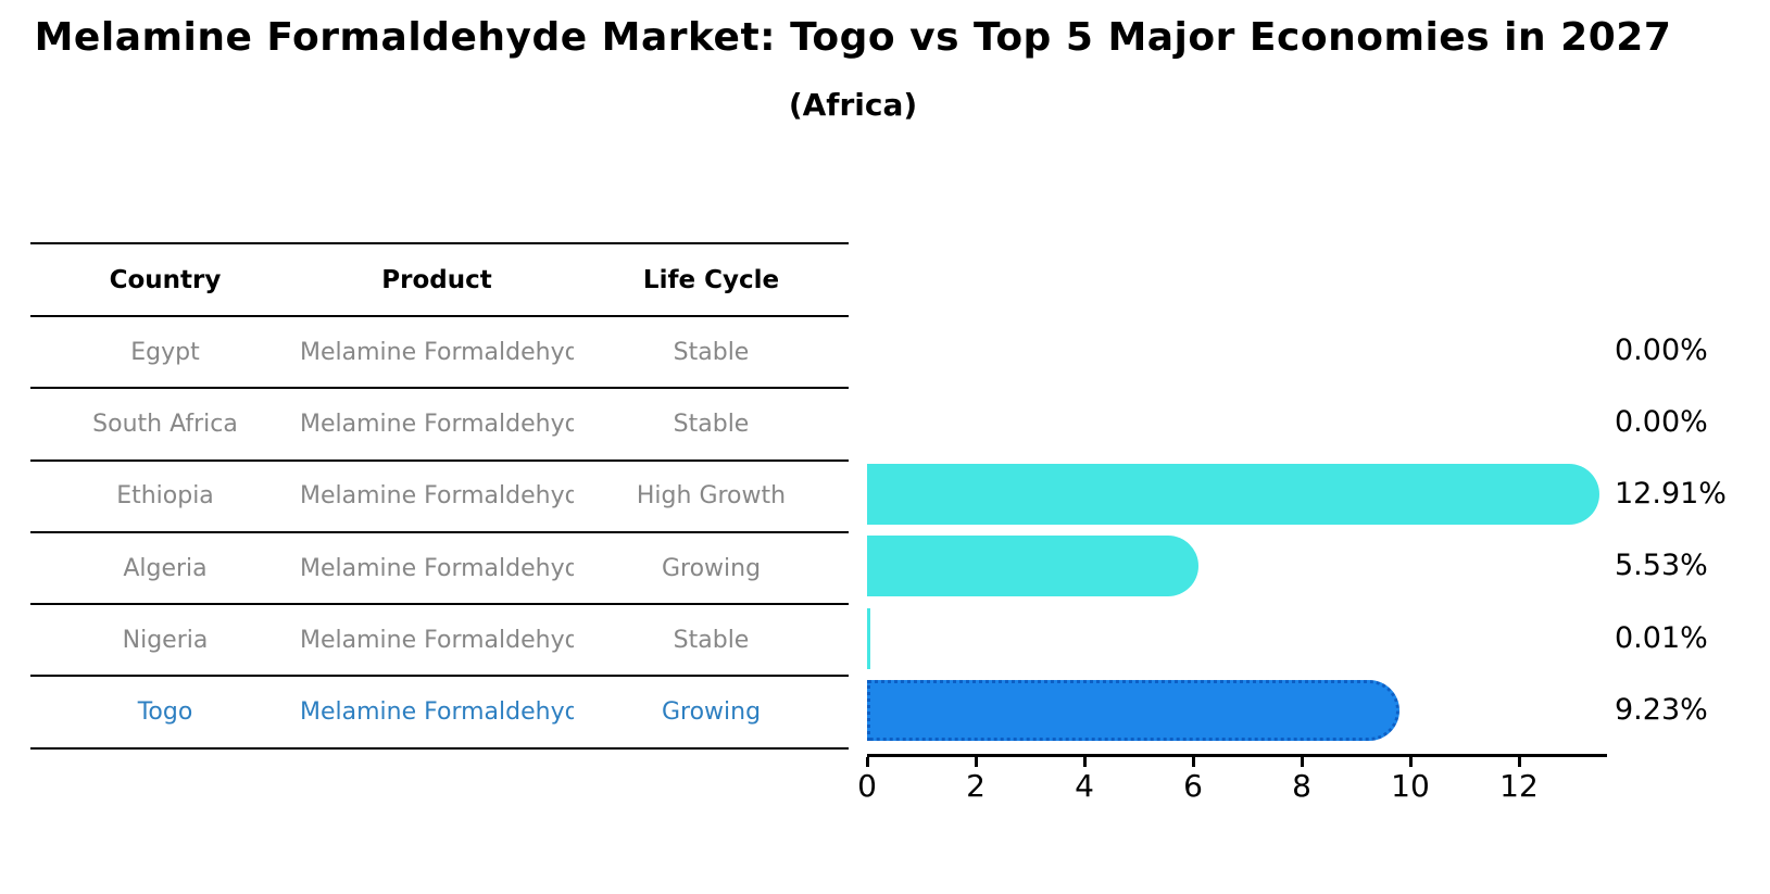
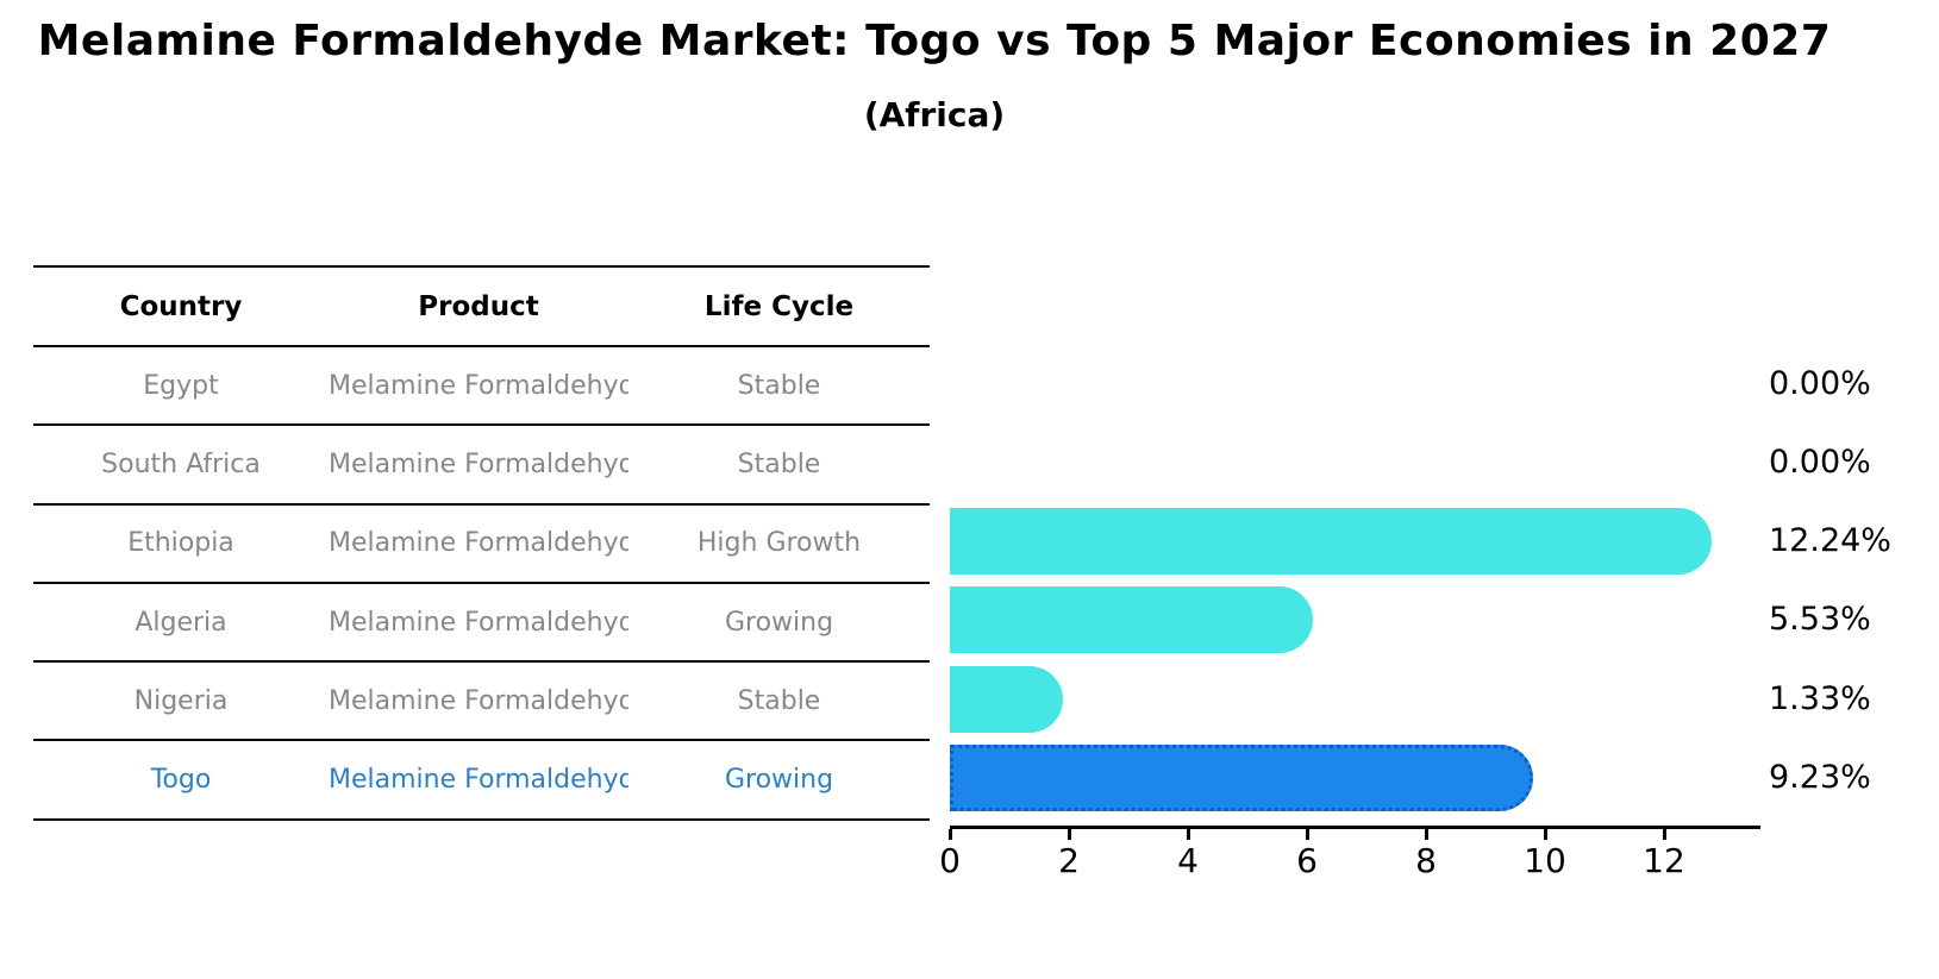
Ethiopia: 12.91% -> 12.24%
Nigeria: 0.01% -> 1.33%
